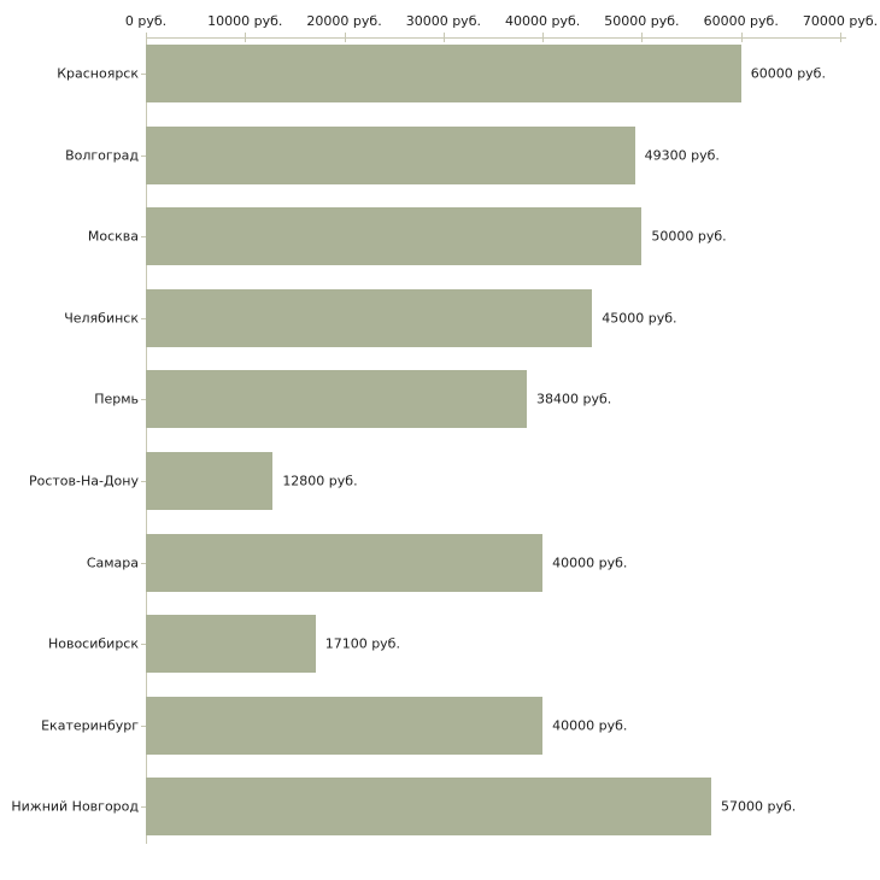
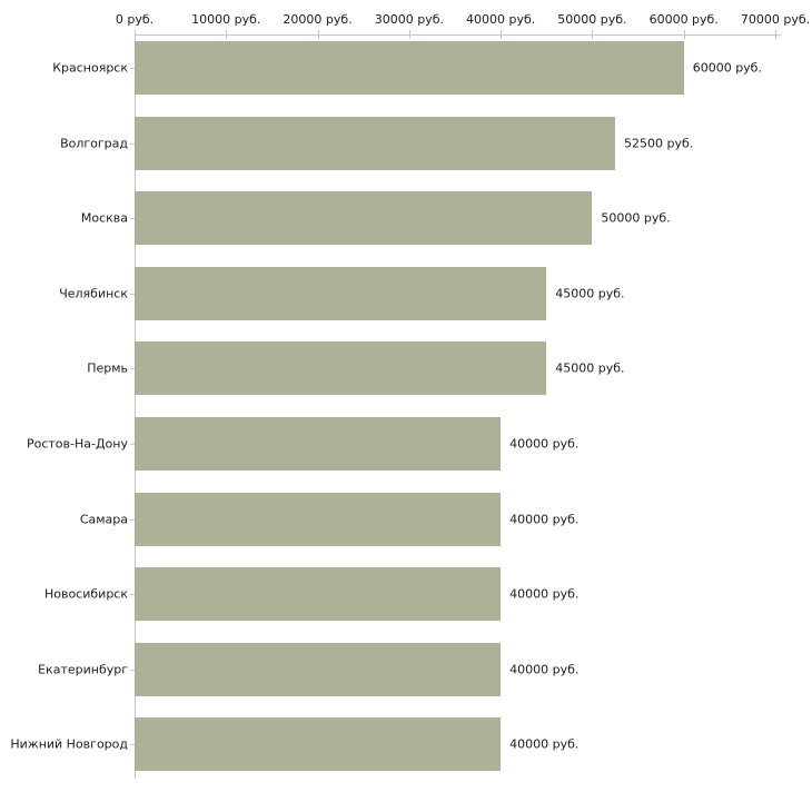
Волгоград: 49300 -> 52500
Пермь: 38400 -> 45000
Ростов-На-Дону: 12800 -> 40000
Новосибирск: 17100 -> 40000
Нижний Новгород: 57000 -> 40000
